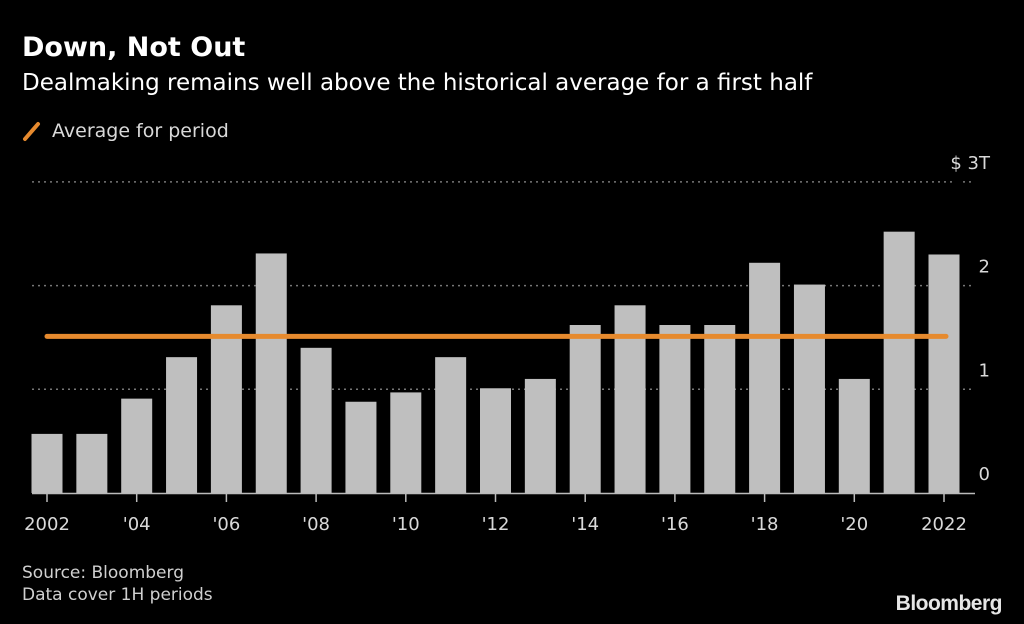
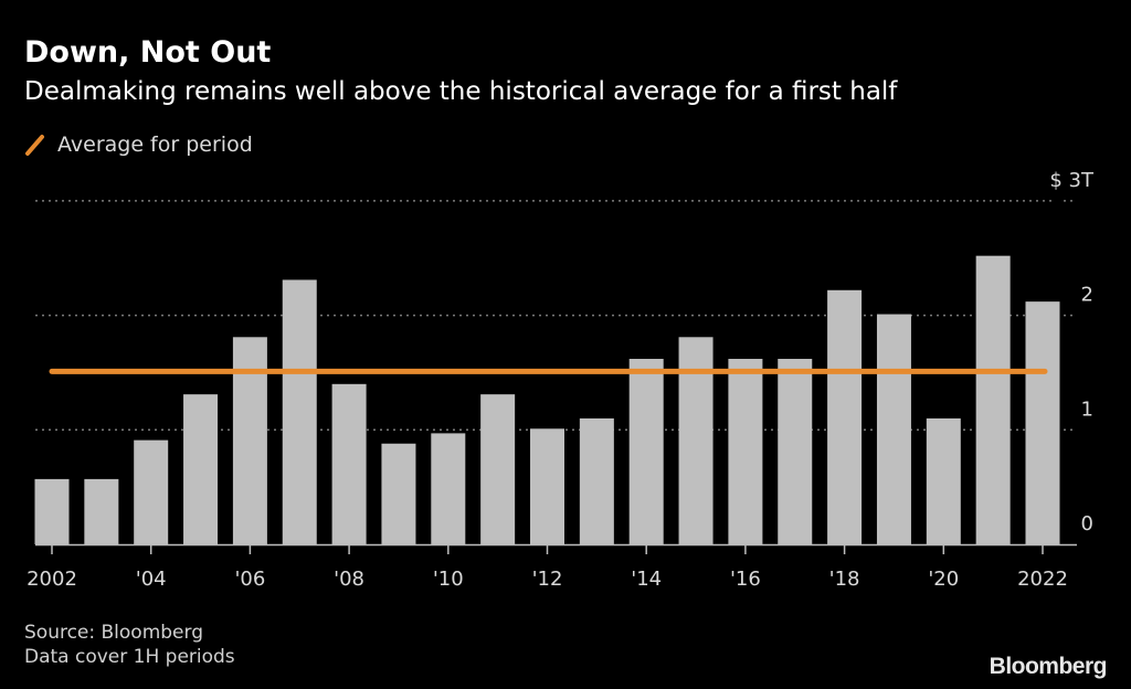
2022: 2.30 -> 2.12
